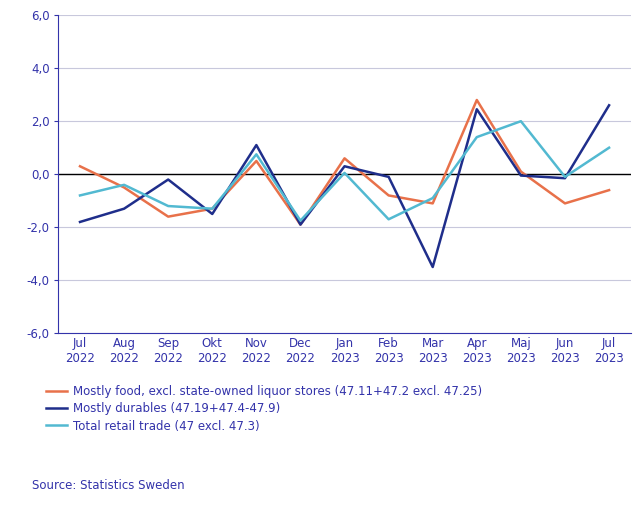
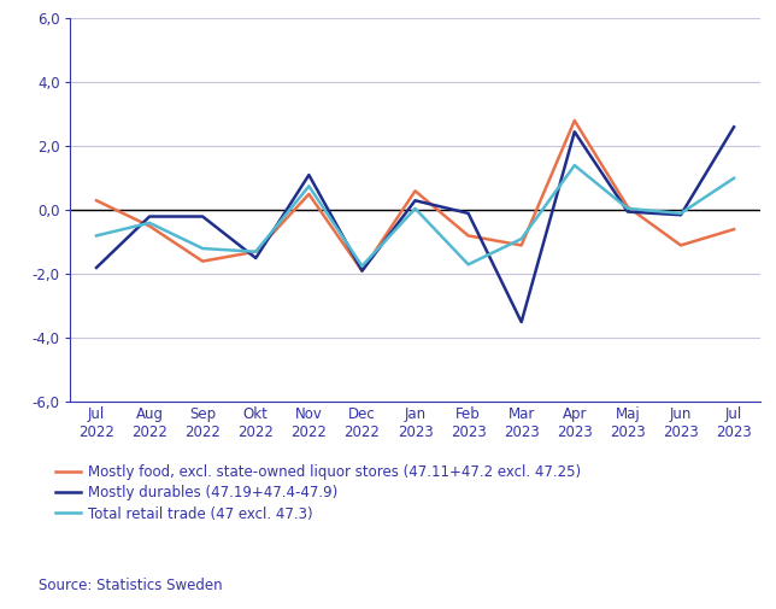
Mostly durables (47.19+47.4-47.9)/Aug 2022: -1,30 -> -0,20
Total retail trade (47 excl. 47.3)/Maj 2023: 2,00 -> 0,05
